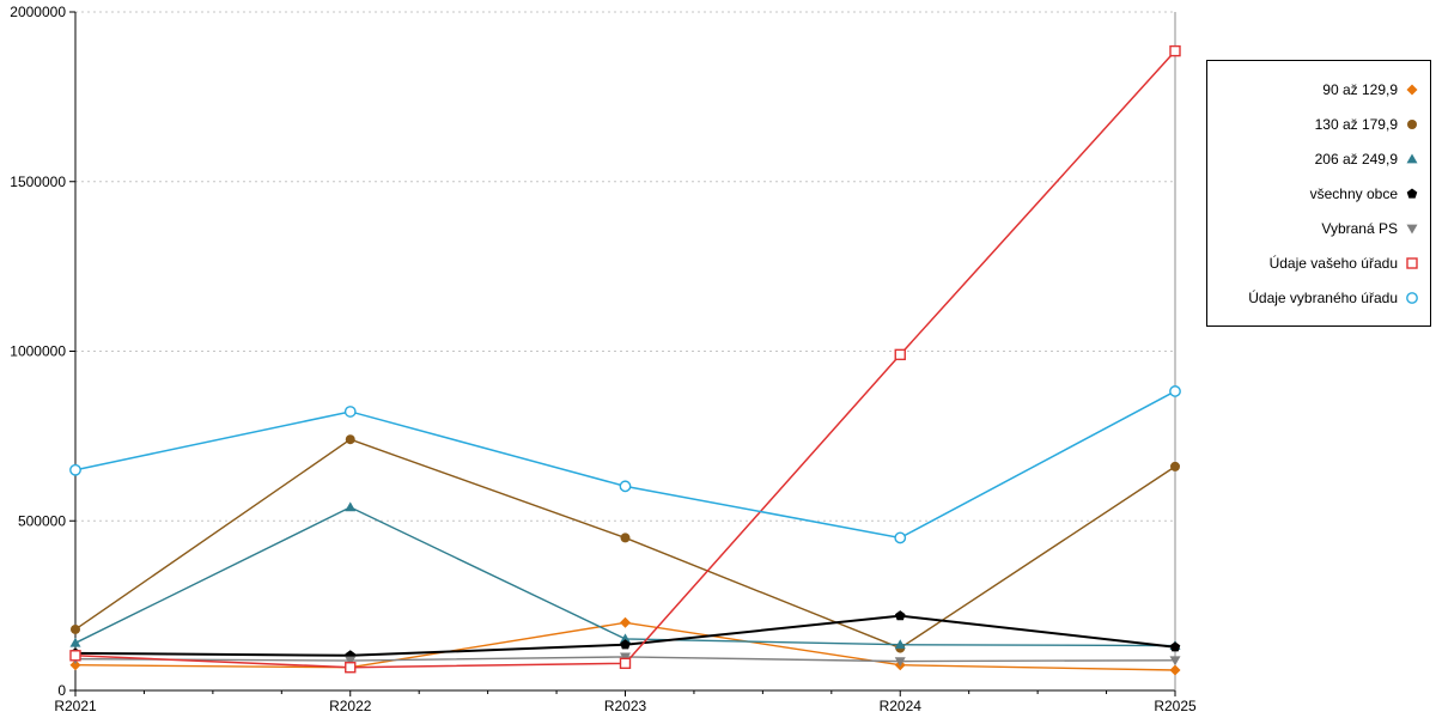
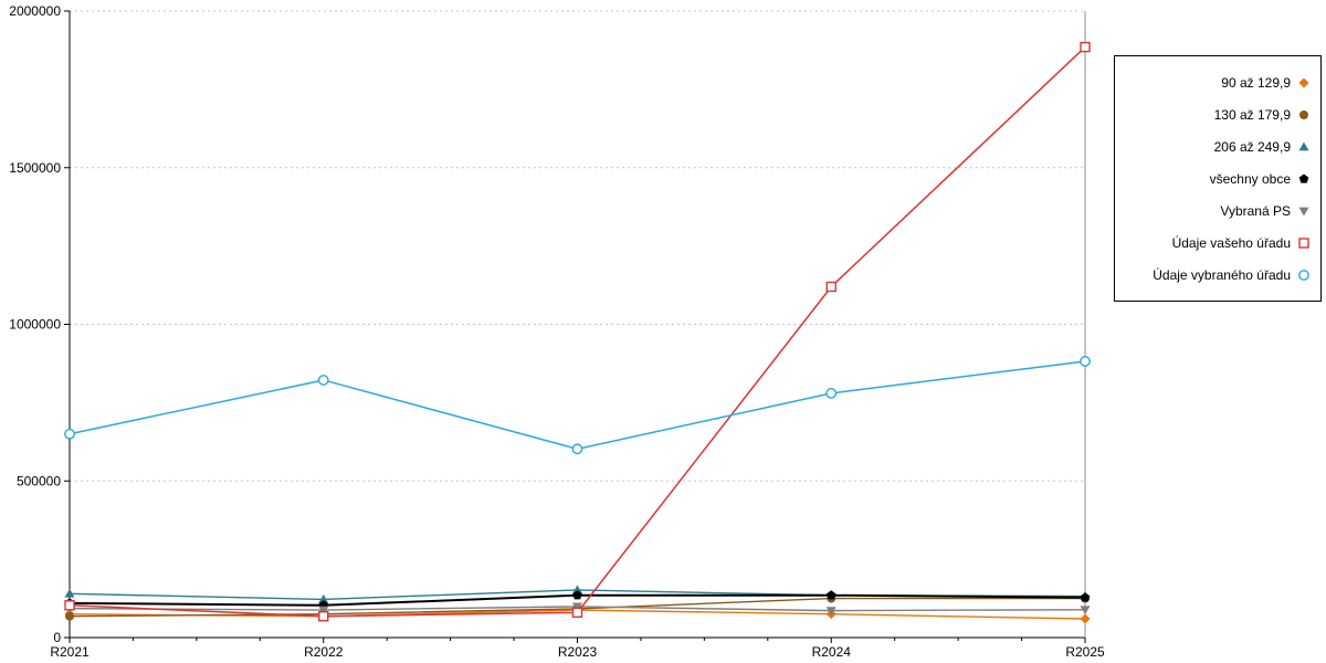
130 až 179,9/R2021: 180000 -> 70000
130 až 179,9/R2022: 740000 -> 80000
206 až 249,9/R2022: 540000 -> 120000
90 až 129,9/R2023: 200000 -> 90000
130 až 179,9/R2023: 450000 -> 90000
všechny obce/R2024: 220000 -> 140000
Údaje vašeho úřadu/R2024: 990000 -> 1120000
Údaje vybraného úřadu/R2024: 450000 -> 780000
130 až 179,9/R2025: 660000 -> 120000
